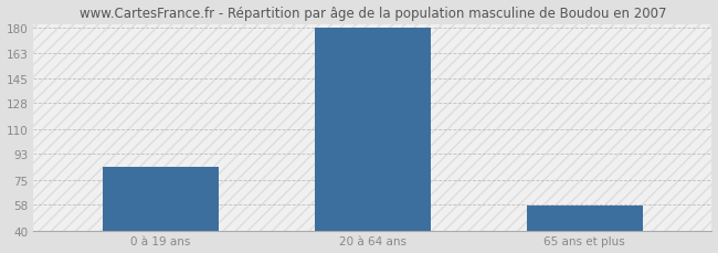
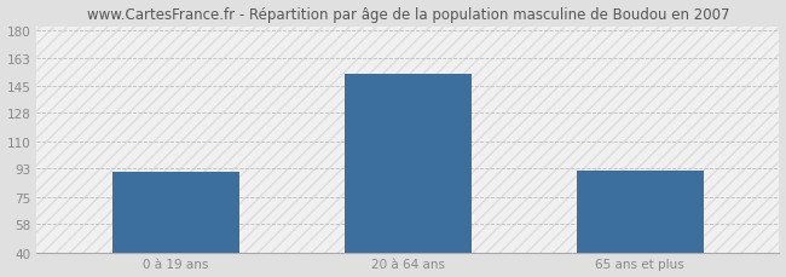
0 à 19 ans: 84 -> 91
20 à 64 ans: 180 -> 153
65 ans et plus: 57 -> 92
